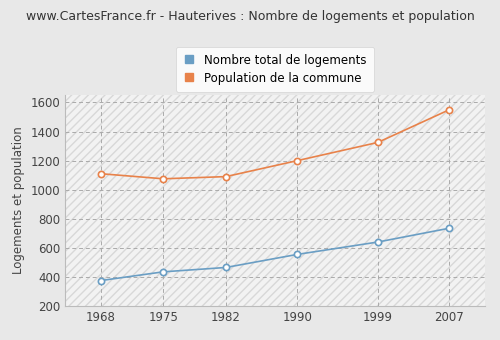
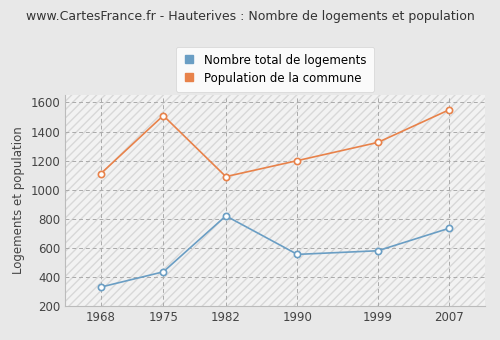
Nombre total de logements/1968: 380 -> 330
Population de la commune/1975: 1080 -> 1510
Nombre total de logements/1982: 460 -> 820
Nombre total de logements/1999: 640 -> 580
